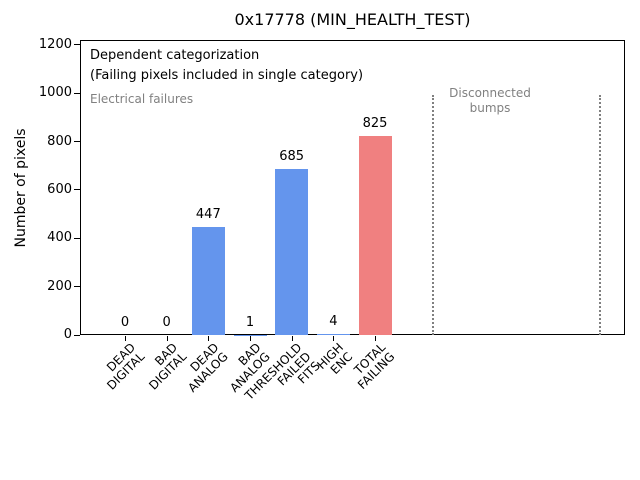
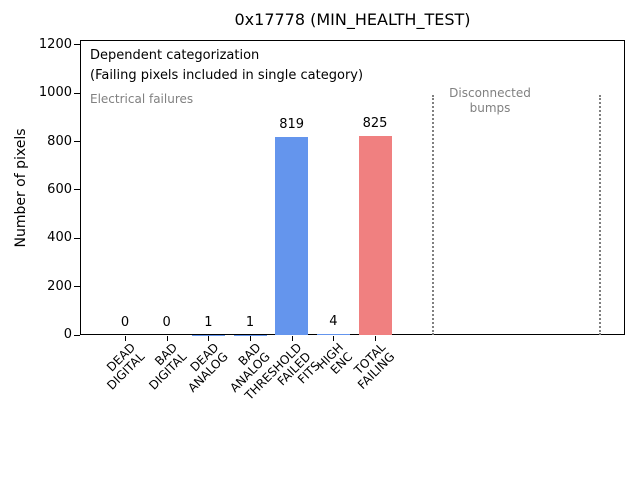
DEAD ANALOG: 447 -> 1
THRESHOLD FAILED FITS: 685 -> 819
